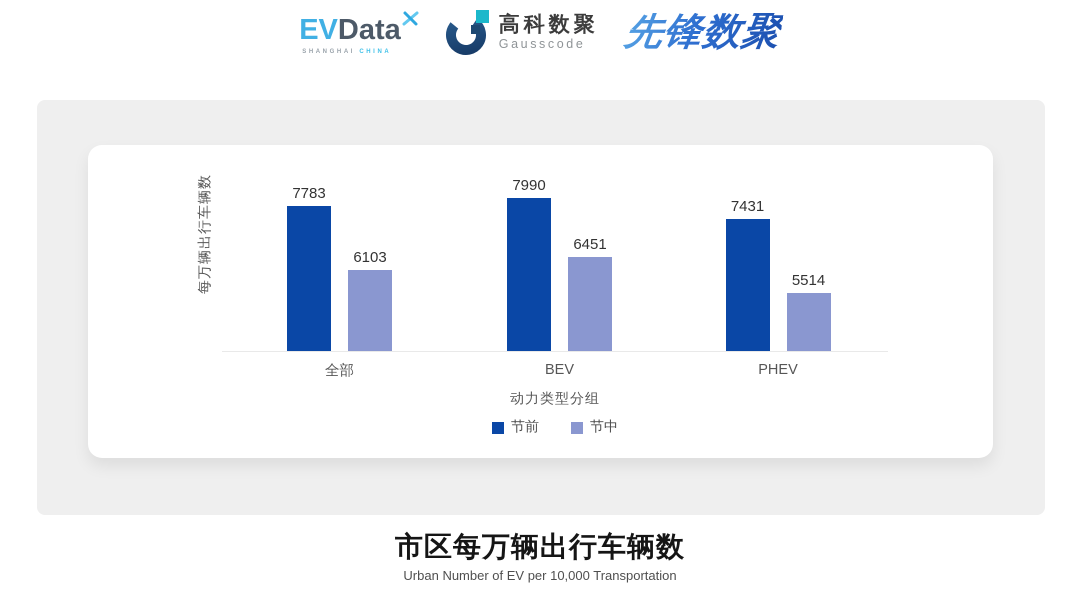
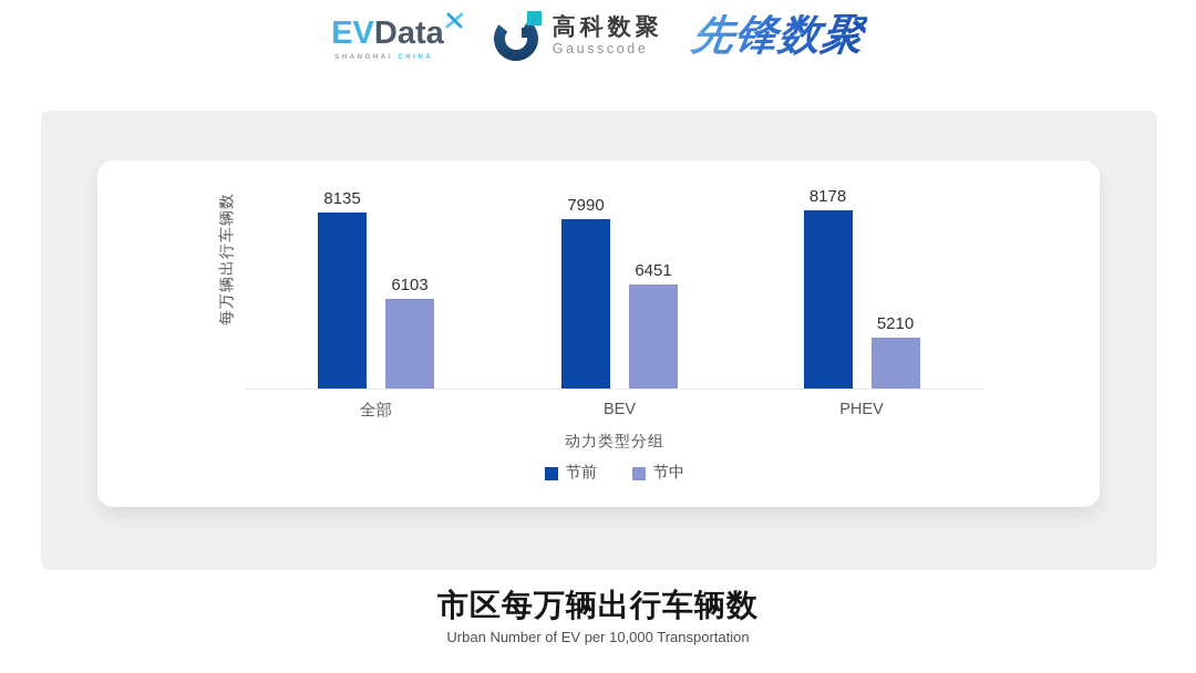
节前/全部: 7783 -> 8135
节前/PHEV: 7431 -> 8178
节中/PHEV: 5514 -> 5210
